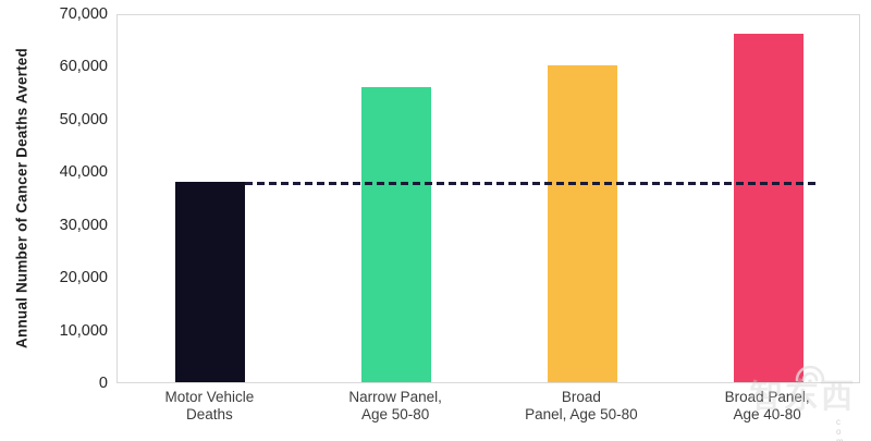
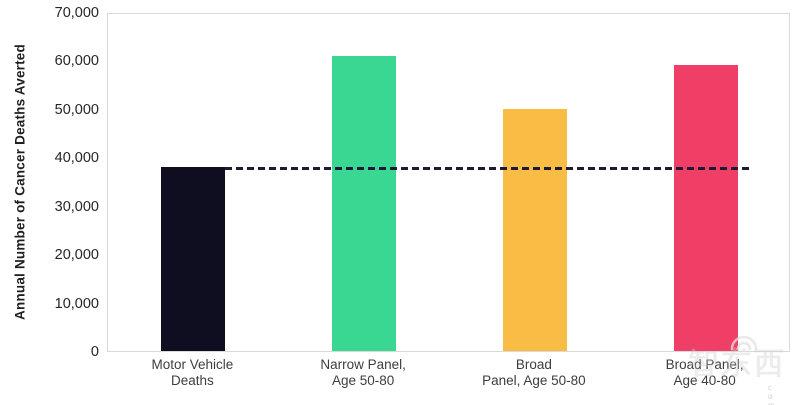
Narrow Panel, Age 50-80: 56000 -> 61000
Broad Panel, Age 50-80: 60000 -> 50000
Broad Panel, Age 40-80: 66000 -> 59000
